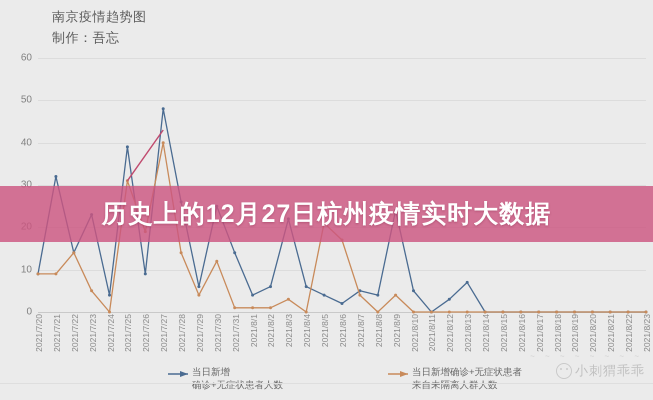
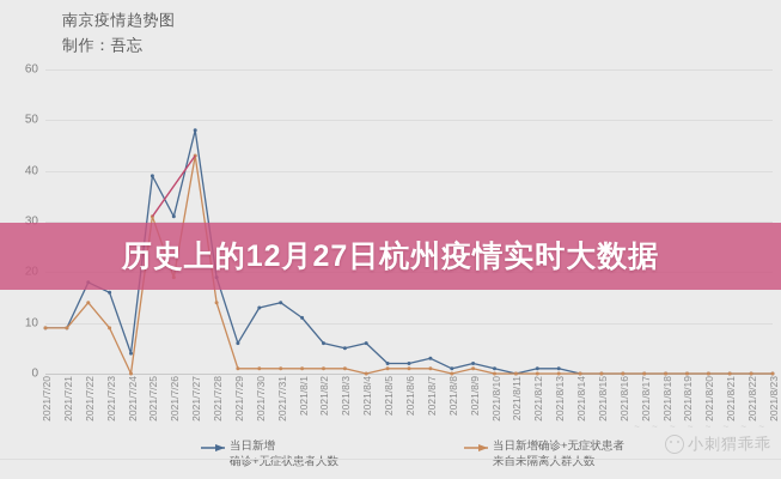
当日新增 确诊+无症状患者人数/2021/7/21: 32 -> 9
当日新增 确诊+无症状患者人数/2021/7/22: 14 -> 18
当日新增 确诊+无症状患者人数/2021/7/23: 23 -> 16
当日新增确诊+无症状患者 来自未隔离人群人数/2021/7/23: 5 -> 9
当日新增 确诊+无症状患者人数/2021/7/26: 9 -> 31
当日新增确诊+无症状患者 来自未隔离人群人数/2021/7/27: 40 -> 43
当日新增 确诊+无症状患者人数/2021/7/28: 26 -> 19
当日新增确诊+无症状患者 来自未隔离人群人数/2021/7/29: 4 -> 1
当日新增 确诊+无症状患者人数/2021/7/30: 25 -> 13
当日新增确诊+无症状患者 来自未隔离人群人数/2021/7/30: 12 -> 1
当日新增 确诊+无症状患者人数/2021/8/1: 4 -> 11
当日新增 确诊+无症状患者人数/2021/8/3: 22 -> 5
当日新增确诊+无症状患者 来自未隔离人群人数/2021/8/3: 3 -> 1
当日新增 确诊+无症状患者人数/2021/8/5: 4 -> 2
当日新增确诊+无症状患者 来自未隔离人群人数/2021/8/5: 21 -> 1
当日新增确诊+无症状患者 来自未隔离人群人数/2021/8/6: 17 -> 1
当日新增 确诊+无症状患者人数/2021/8/7: 5 -> 3
当日新增确诊+无症状患者 来自未隔离人群人数/2021/8/7: 4 -> 1
当日新增 确诊+无症状患者人数/2021/8/8: 4 -> 1
当日新增 确诊+无症状患者人数/2021/8/9: 24 -> 2
当日新增确诊+无症状患者 来自未隔离人群人数/2021/8/9: 4 -> 1
当日新增 确诊+无症状患者人数/2021/8/10: 5 -> 1
当日新增 确诊+无症状患者人数/2021/8/12: 3 -> 1
当日新增 确诊+无症状患者人数/2021/8/13: 7 -> 1
